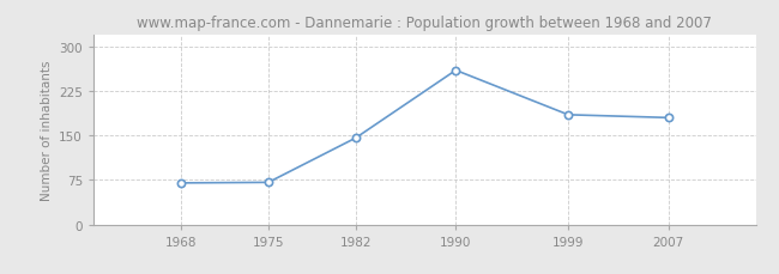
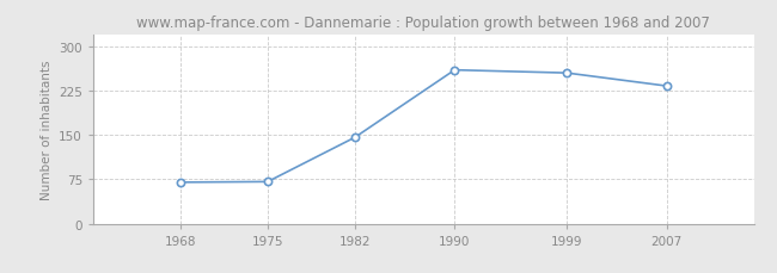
1999: 185 -> 255
2007: 180 -> 233
